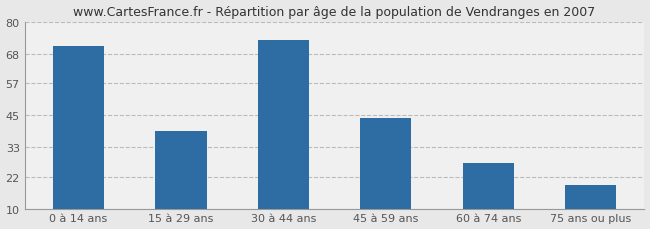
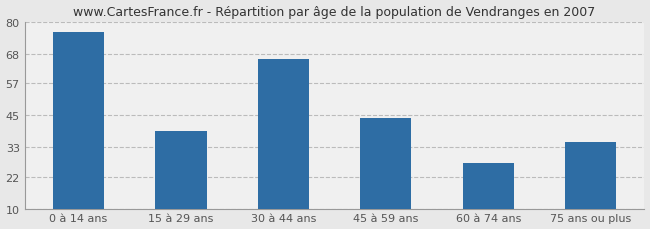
0 à 14 ans: 71 -> 76
30 à 44 ans: 73 -> 66
75 ans ou plus: 19 -> 35
